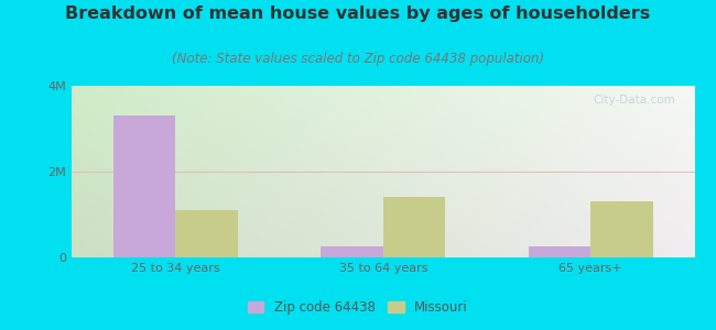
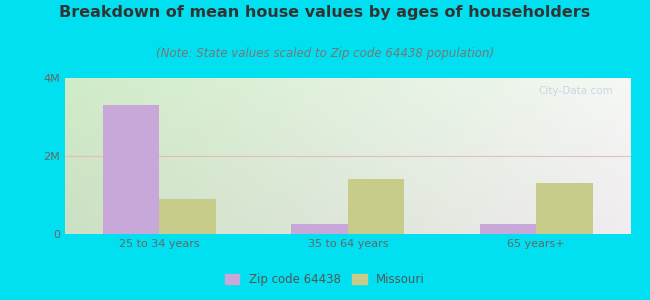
Missouri/25 to 34 years: 1.1M -> 0.9M
